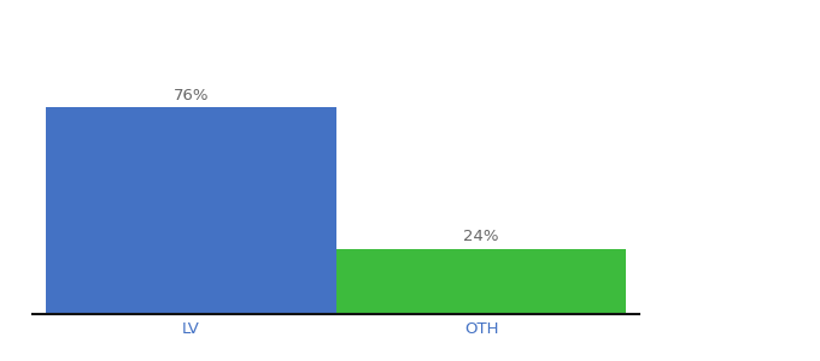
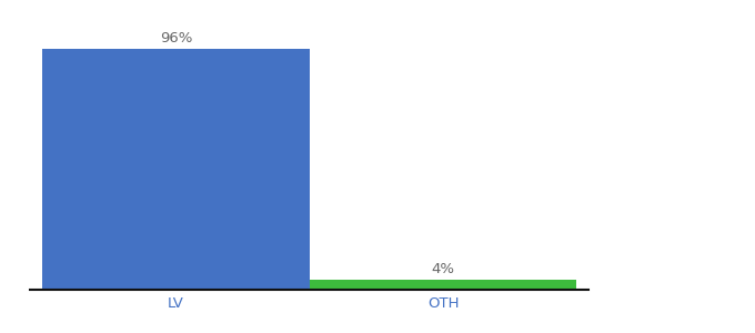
LV: 76% -> 96%
OTH: 24% -> 4%
